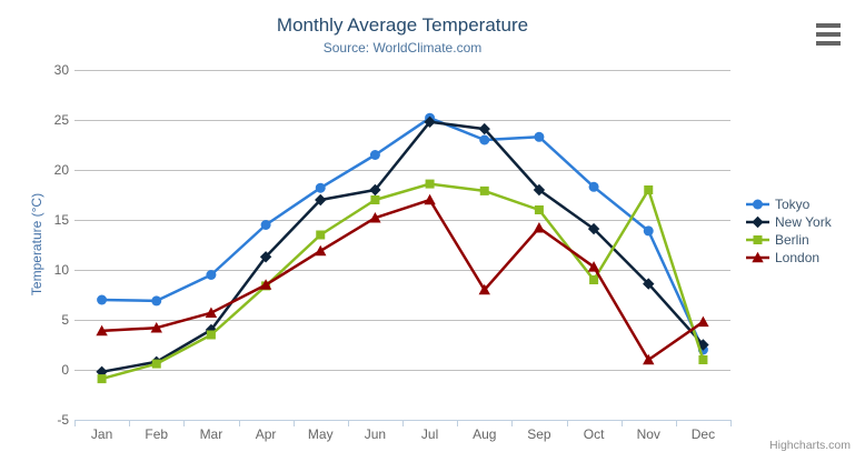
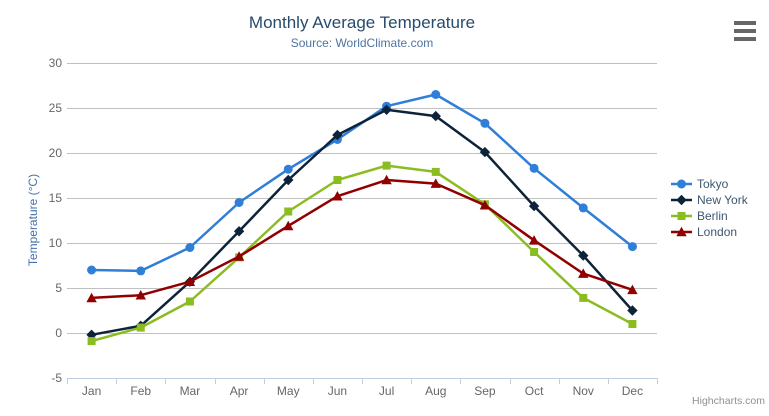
New York/Mar: 4 -> 6
New York/Jun: 18 -> 22
Tokyo/Aug: 23 -> 26
London/Aug: 8 -> 17
New York/Sep: 18 -> 20
Berlin/Sep: 16 -> 14
Berlin/Nov: 18 -> 4
London/Nov: 1 -> 7
Tokyo/Dec: 2 -> 10
